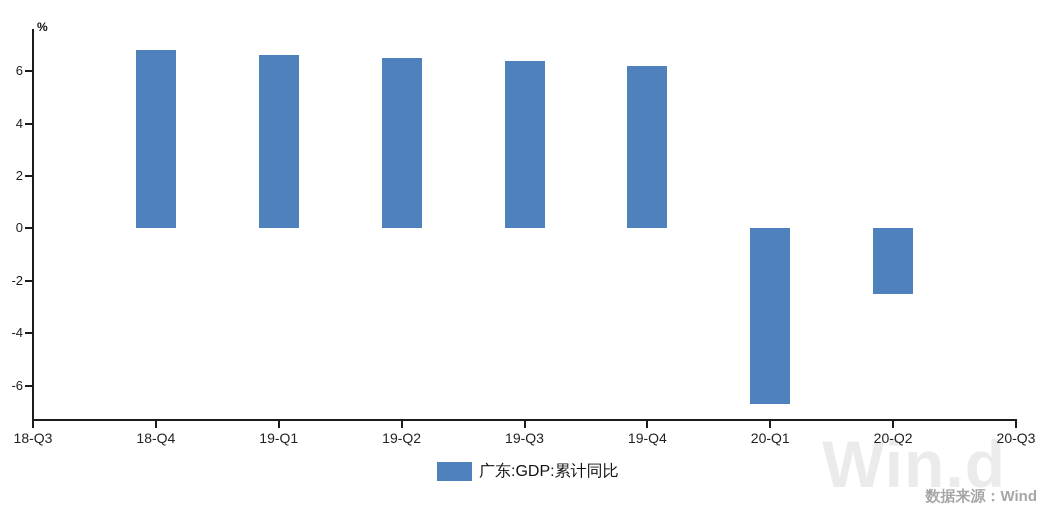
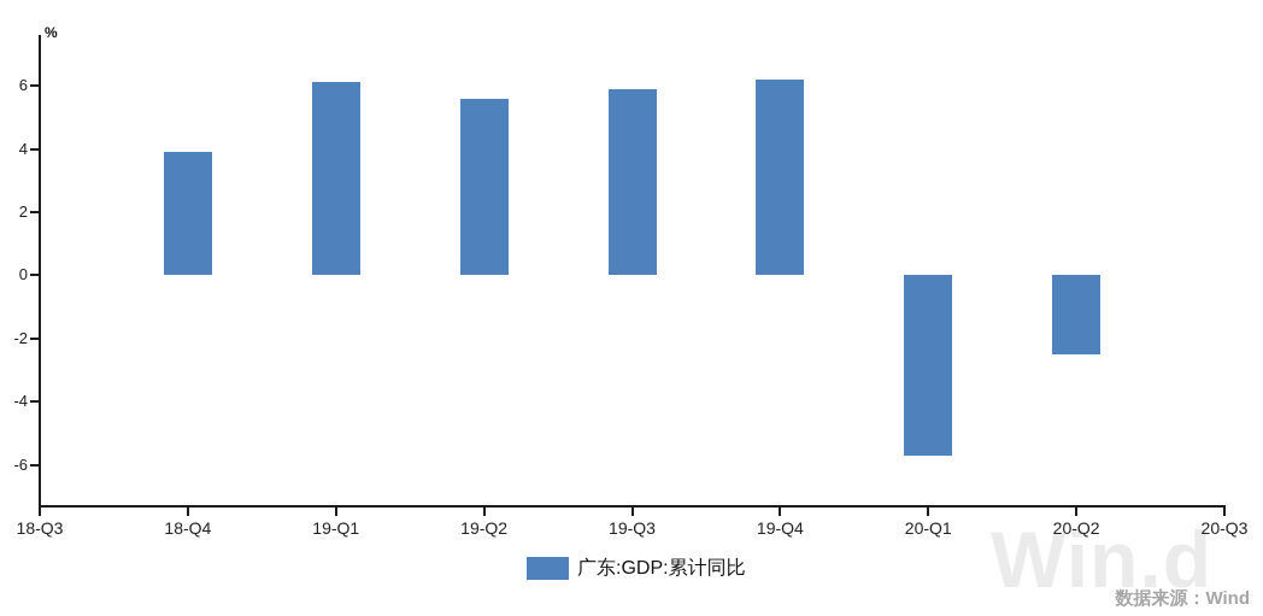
18-Q4: 6.8 -> 3.9
19-Q1: 6.6 -> 6.1
19-Q2: 6.5 -> 5.6
19-Q3: 6.4 -> 5.9
20-Q1: -6.7 -> -5.7
